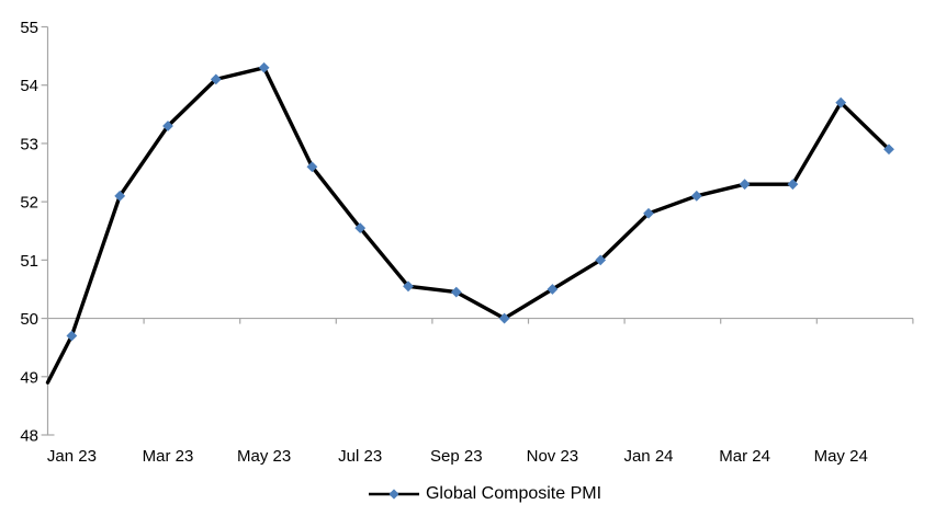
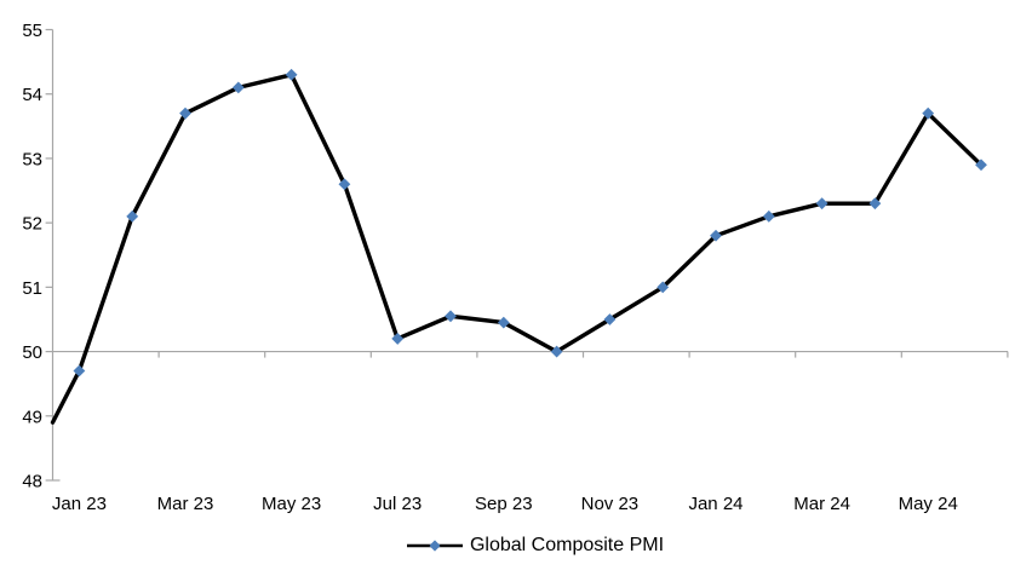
Mar 23: 53.3 -> 53.7
Jul 23: 51.5 -> 50.2
